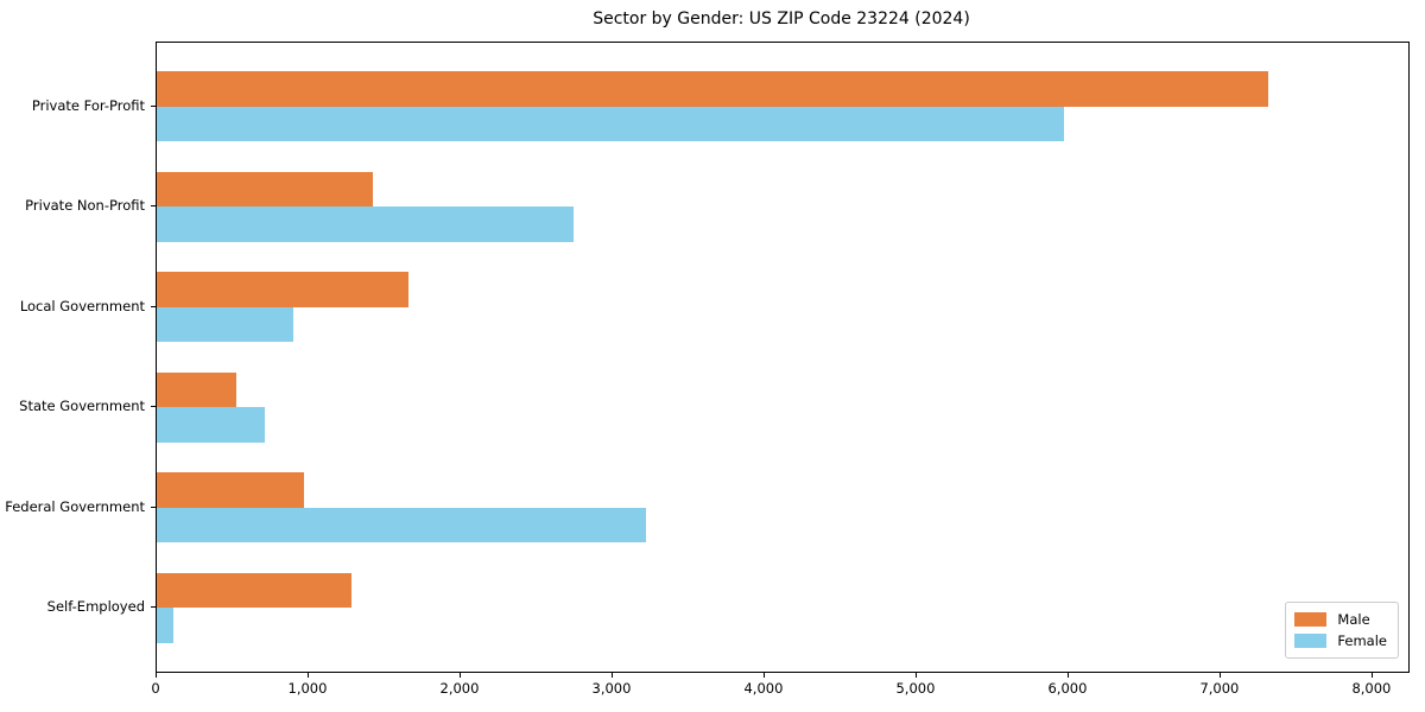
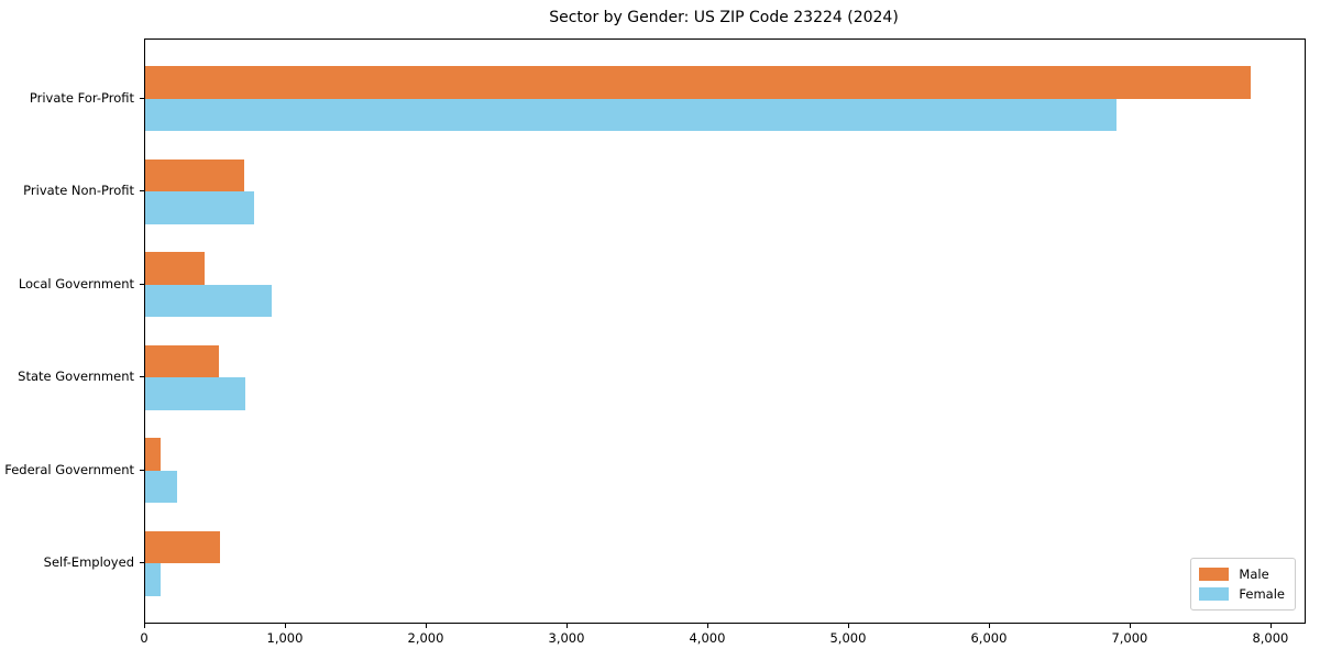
Male/Private For-Profit: 7310 -> 7850
Female/Private For-Profit: 5970 -> 6900
Male/Private Non-Profit: 1420 -> 700
Female/Private Non-Profit: 2740 -> 770
Male/Local Government: 1660 -> 420
Male/Federal Government: 970 -> 110
Female/Federal Government: 3220 -> 230
Male/Self-Employed: 1280 -> 530
